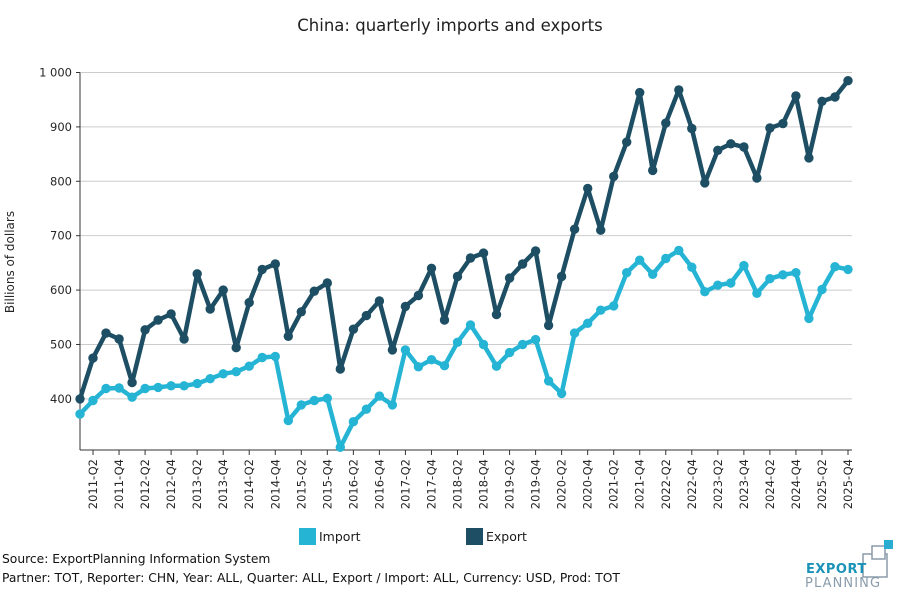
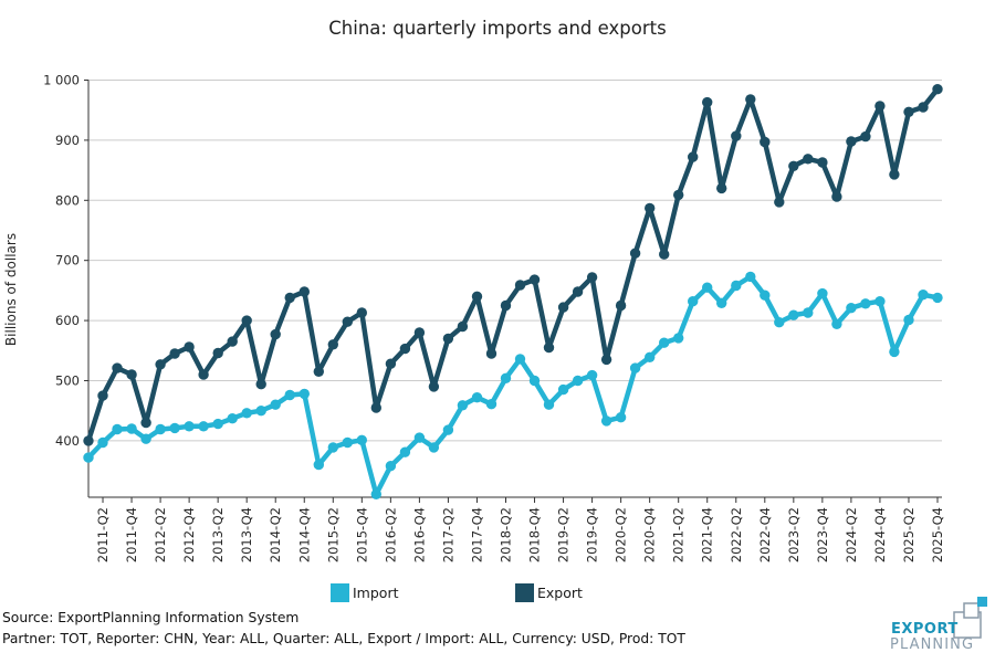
Export/2013-Q2: 630 -> 550
Import/2017-Q2: 490 -> 420
Import/2020-Q2: 410 -> 440
